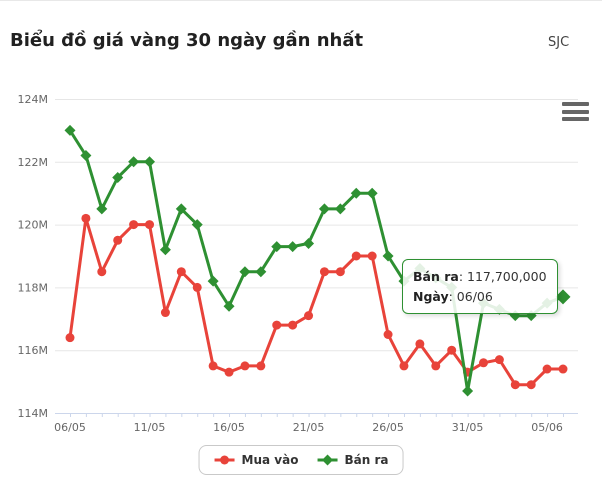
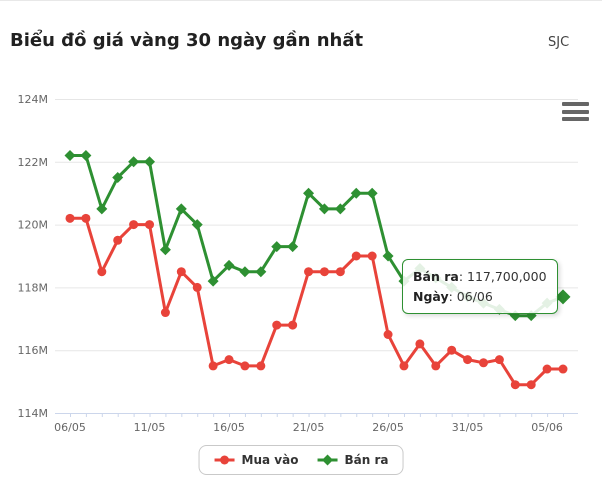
Mua vào/06/05: 116.4M -> 120.2M
Bán ra/06/05: 123.0M -> 122.2M
Mua vào/16/05: 115.3M -> 115.7M
Bán ra/16/05: 117.4M -> 118.7M
Mua vào/21/05: 117.1M -> 118.5M
Bán ra/21/05: 119.4M -> 121.0M
Mua vào/31/05: 115.3M -> 115.7M
Bán ra/31/05: 114.7M -> 117.7M
